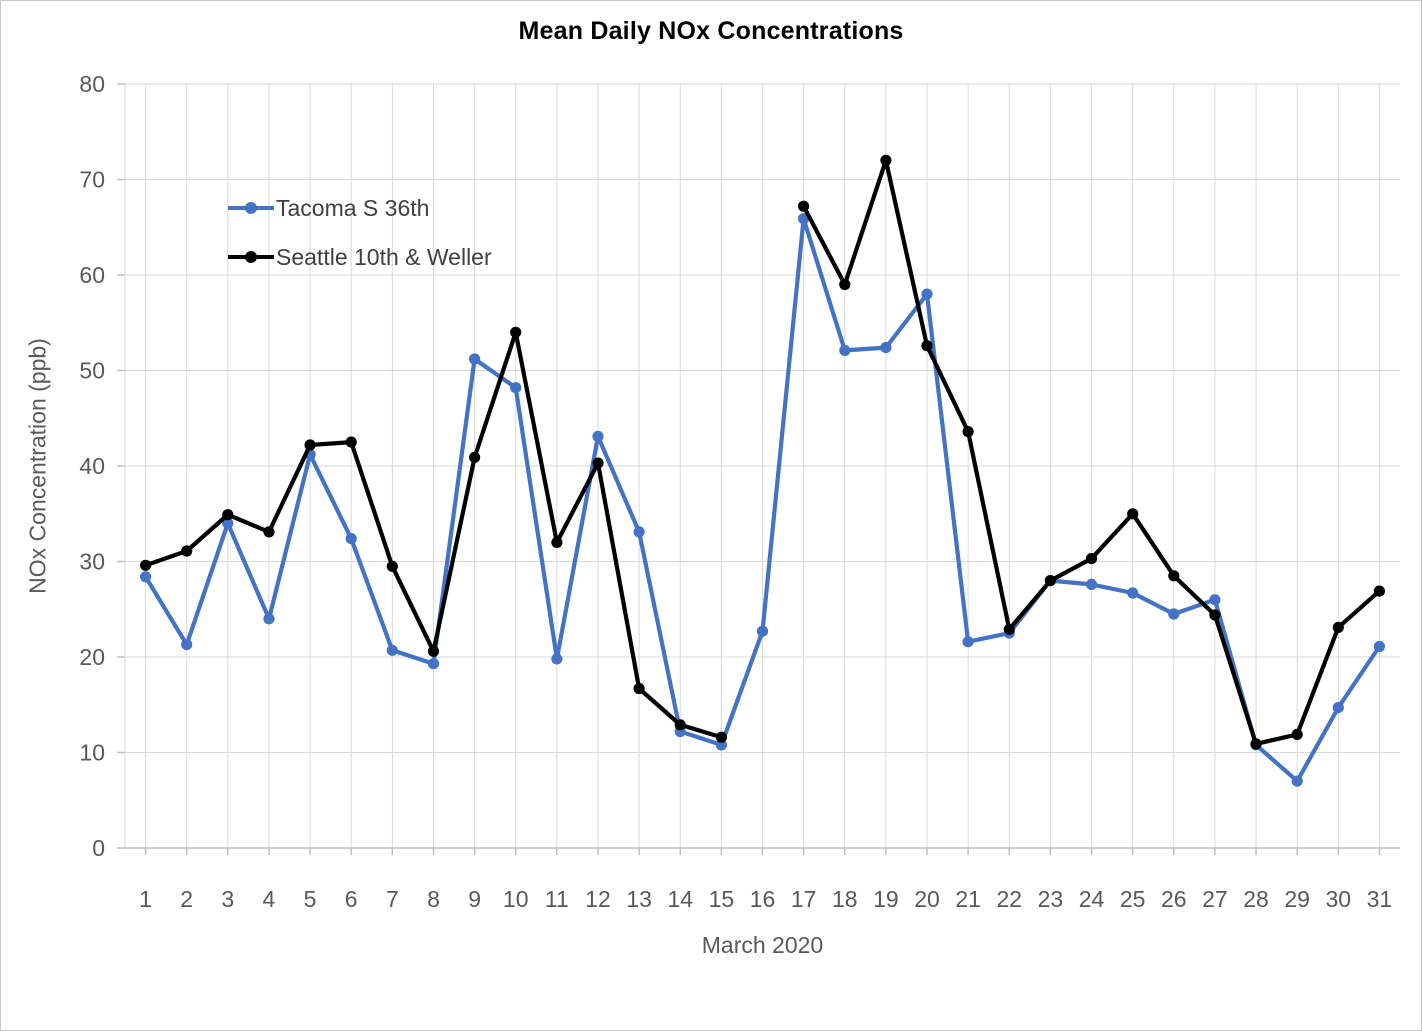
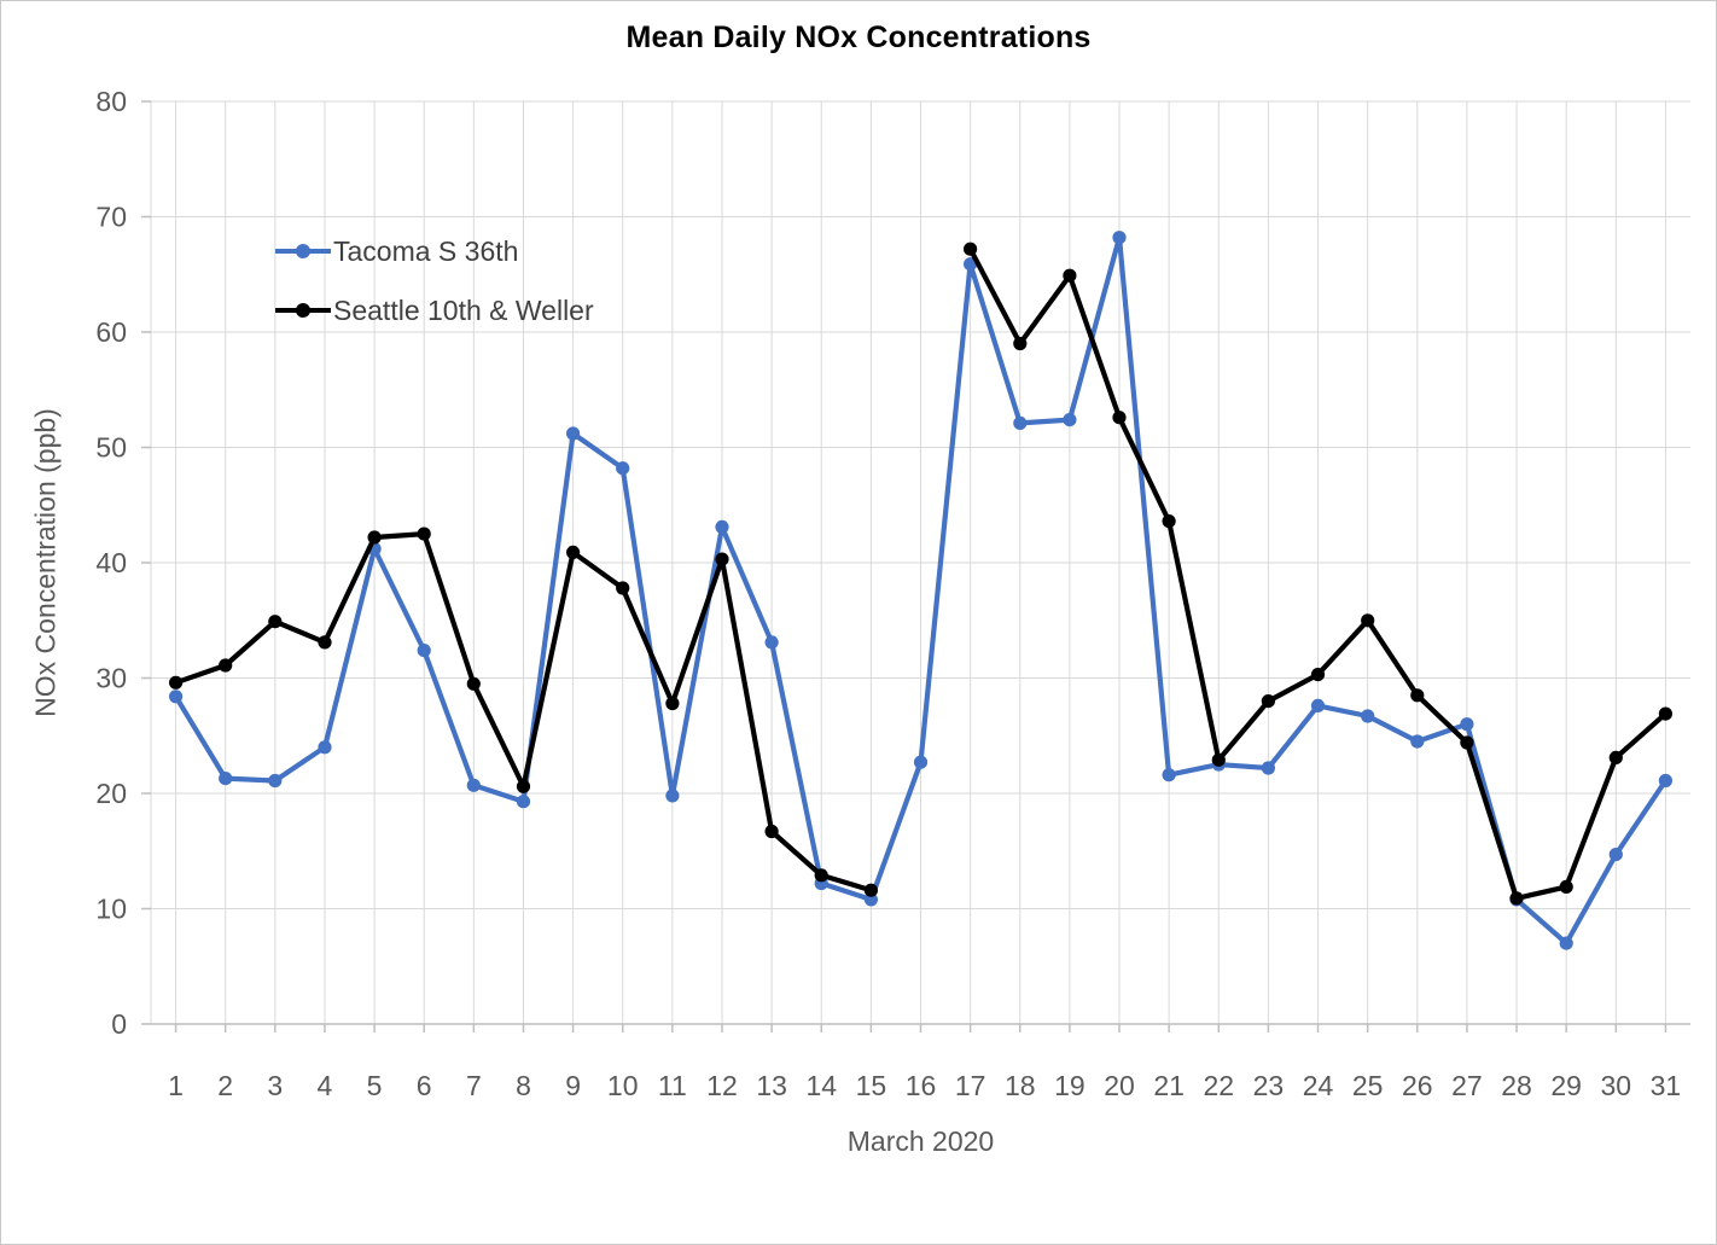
Tacoma S 36th/3: 34 -> 21
Seattle 10th & Weller/10: 54 -> 38
Seattle 10th & Weller/11: 32 -> 28
Seattle 10th & Weller/19: 72 -> 65
Tacoma S 36th/20: 58 -> 68
Tacoma S 36th/23: 28 -> 22
